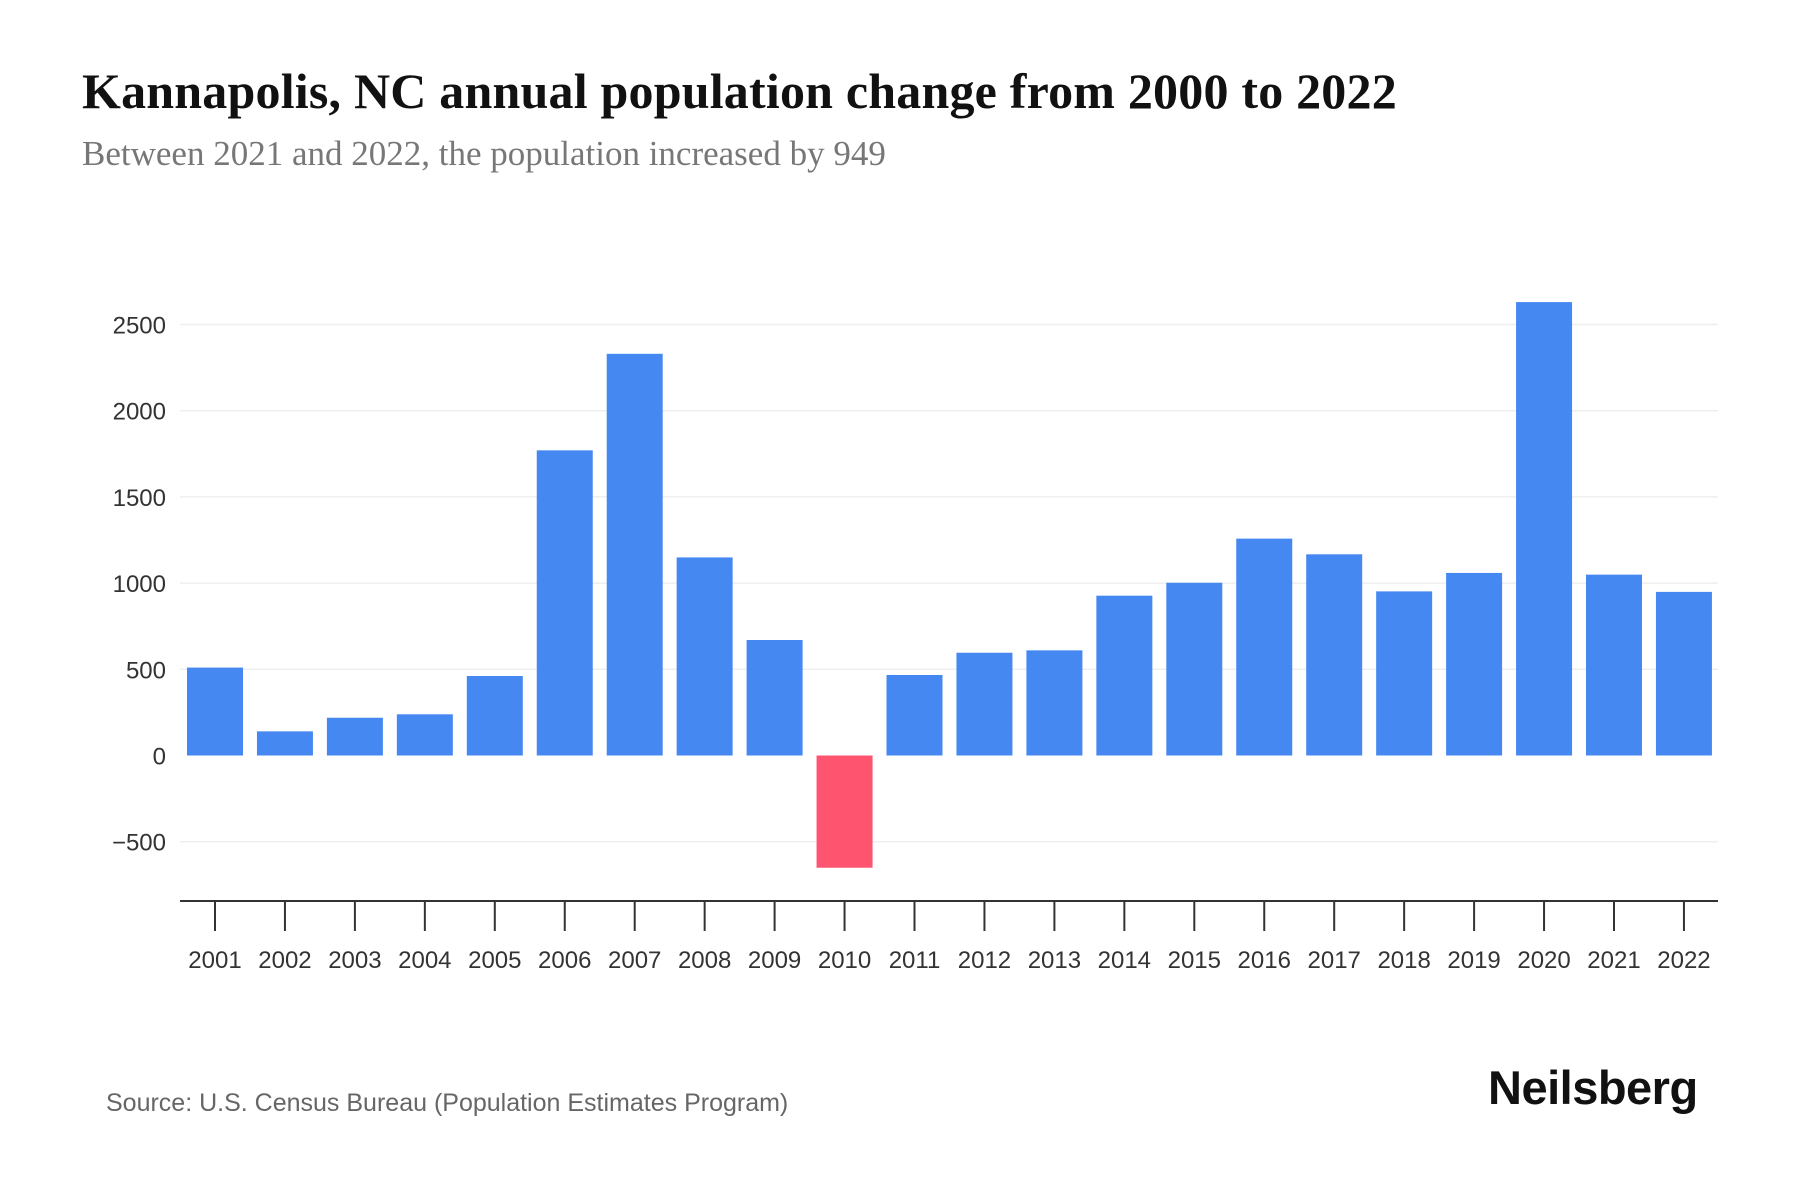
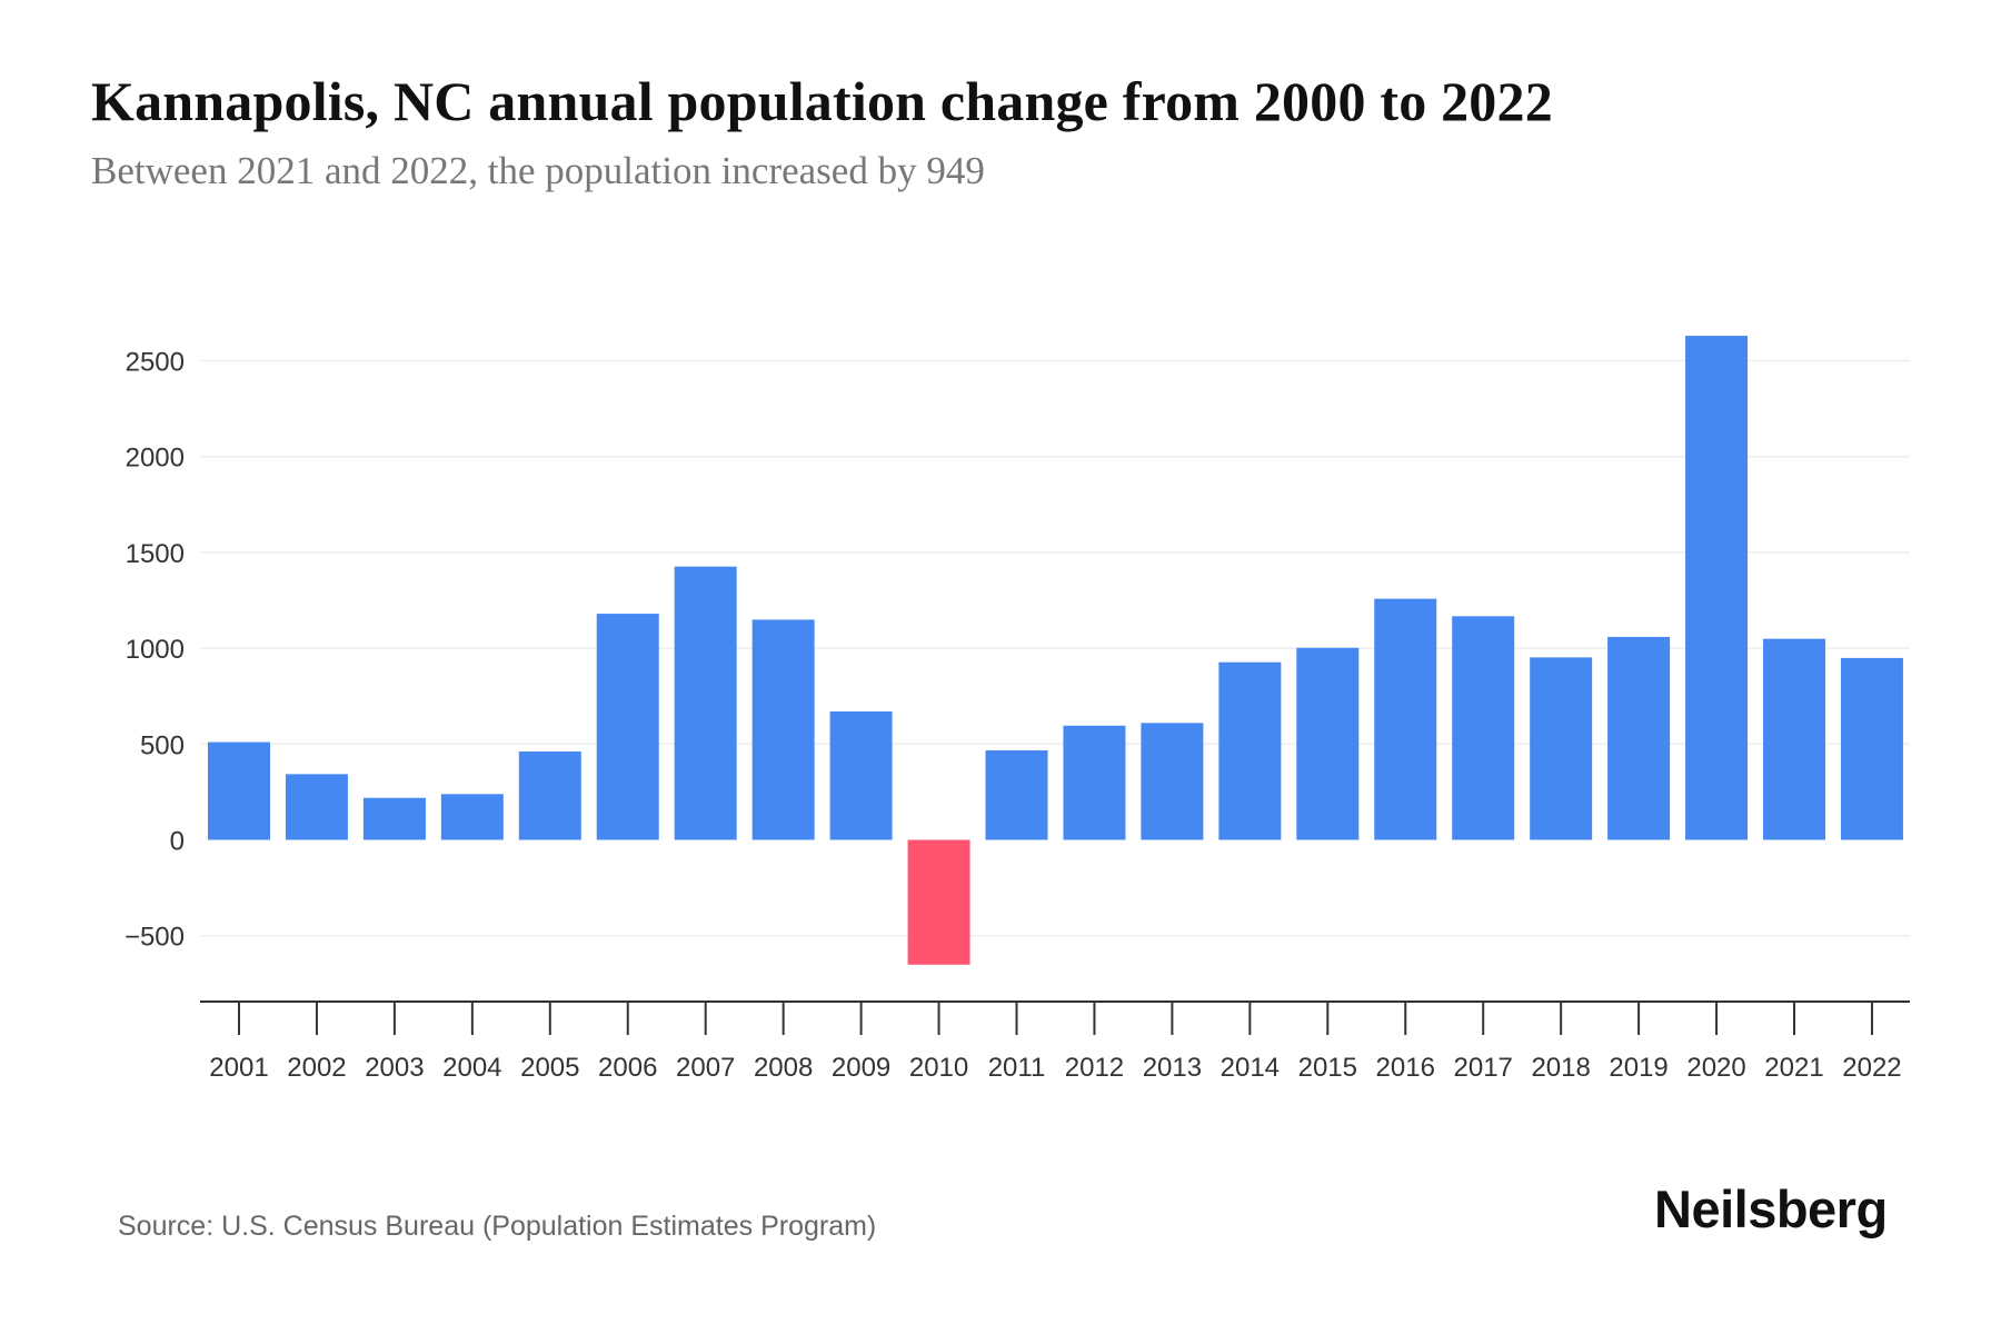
2002: 140 -> 340
2006: 1770 -> 1180
2007: 2330 -> 1430
